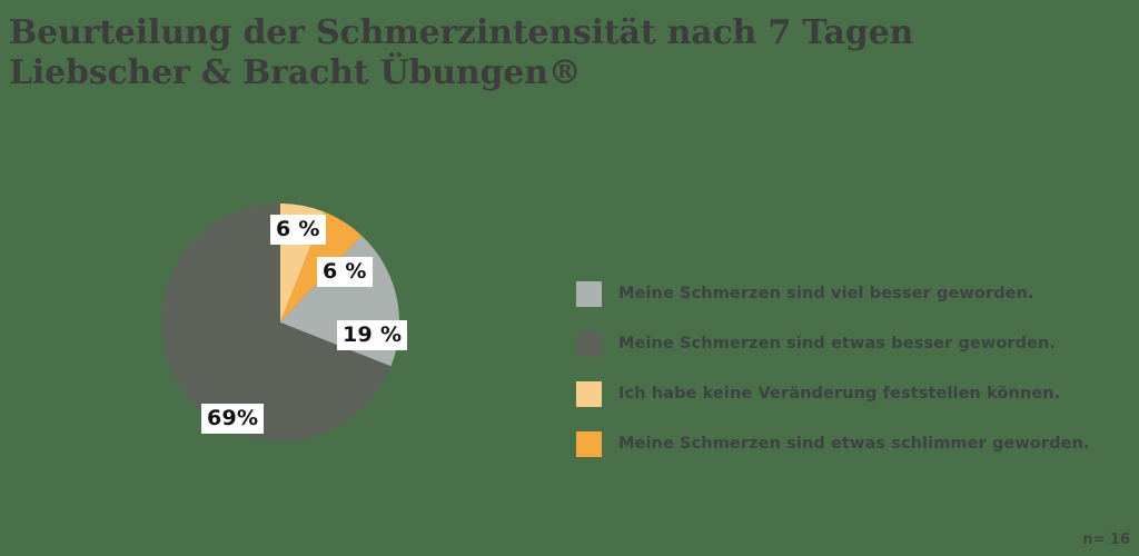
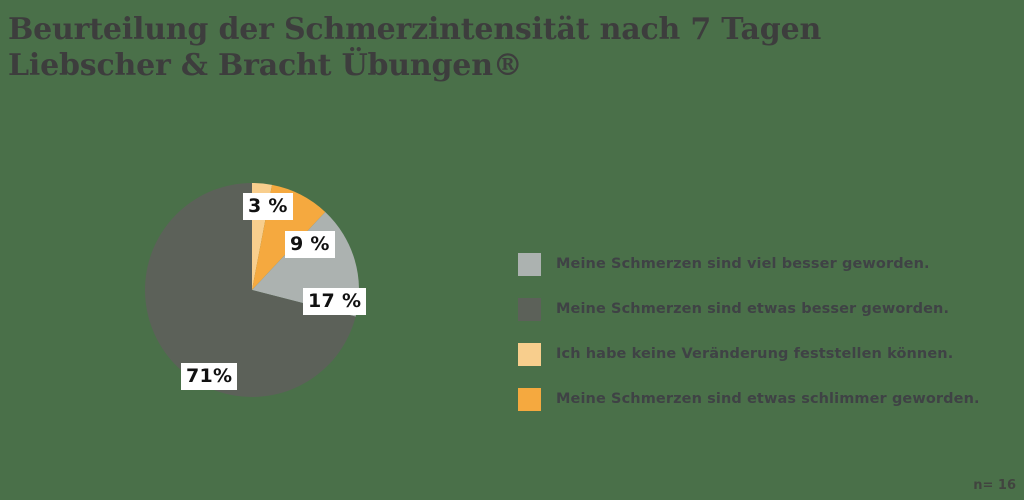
Ich habe keine Veränderung feststellen können.: 6 -> 3
Meine Schmerzen sind etwas schlimmer geworden.: 6 -> 9
Meine Schmerzen sind viel besser geworden.: 19 -> 17
Meine Schmerzen sind etwas besser geworden.: 69% -> 71%
